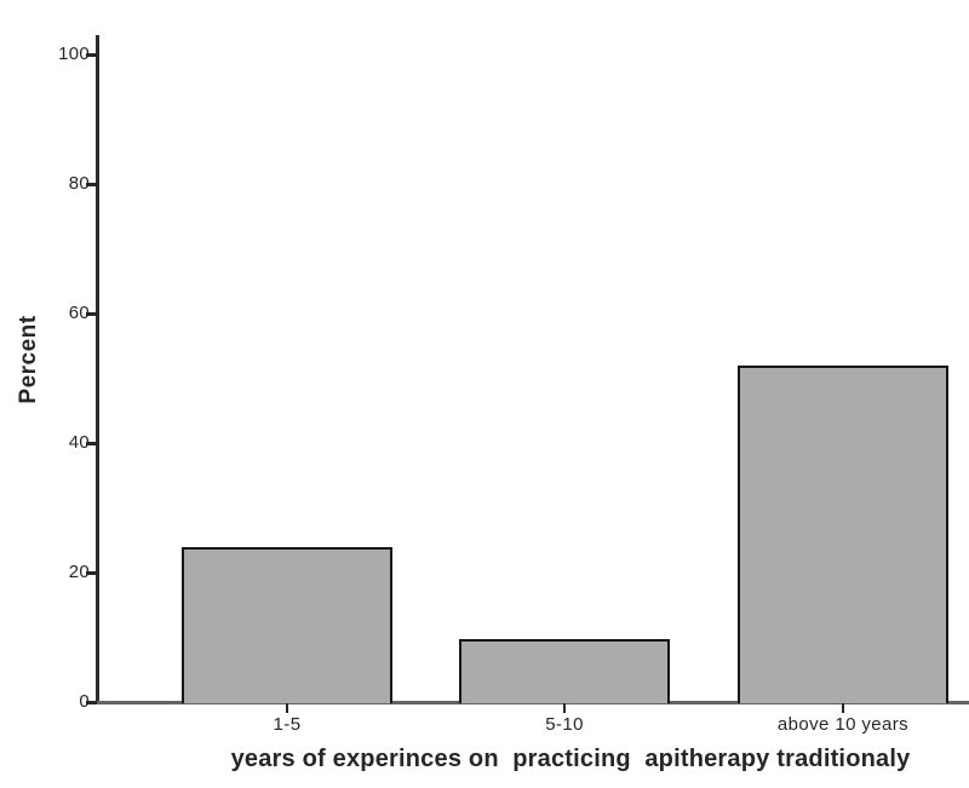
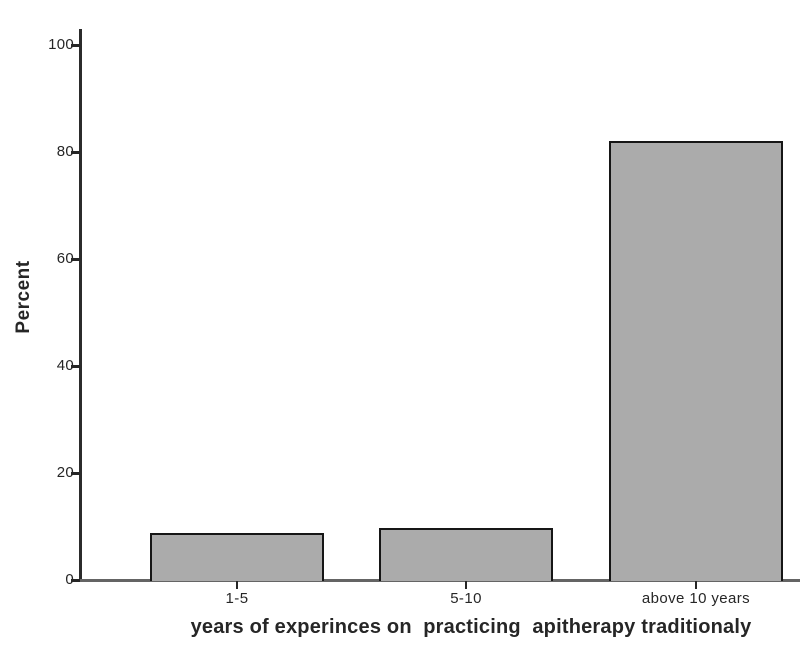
1-5: 24 -> 9
above 10 years: 52 -> 82
